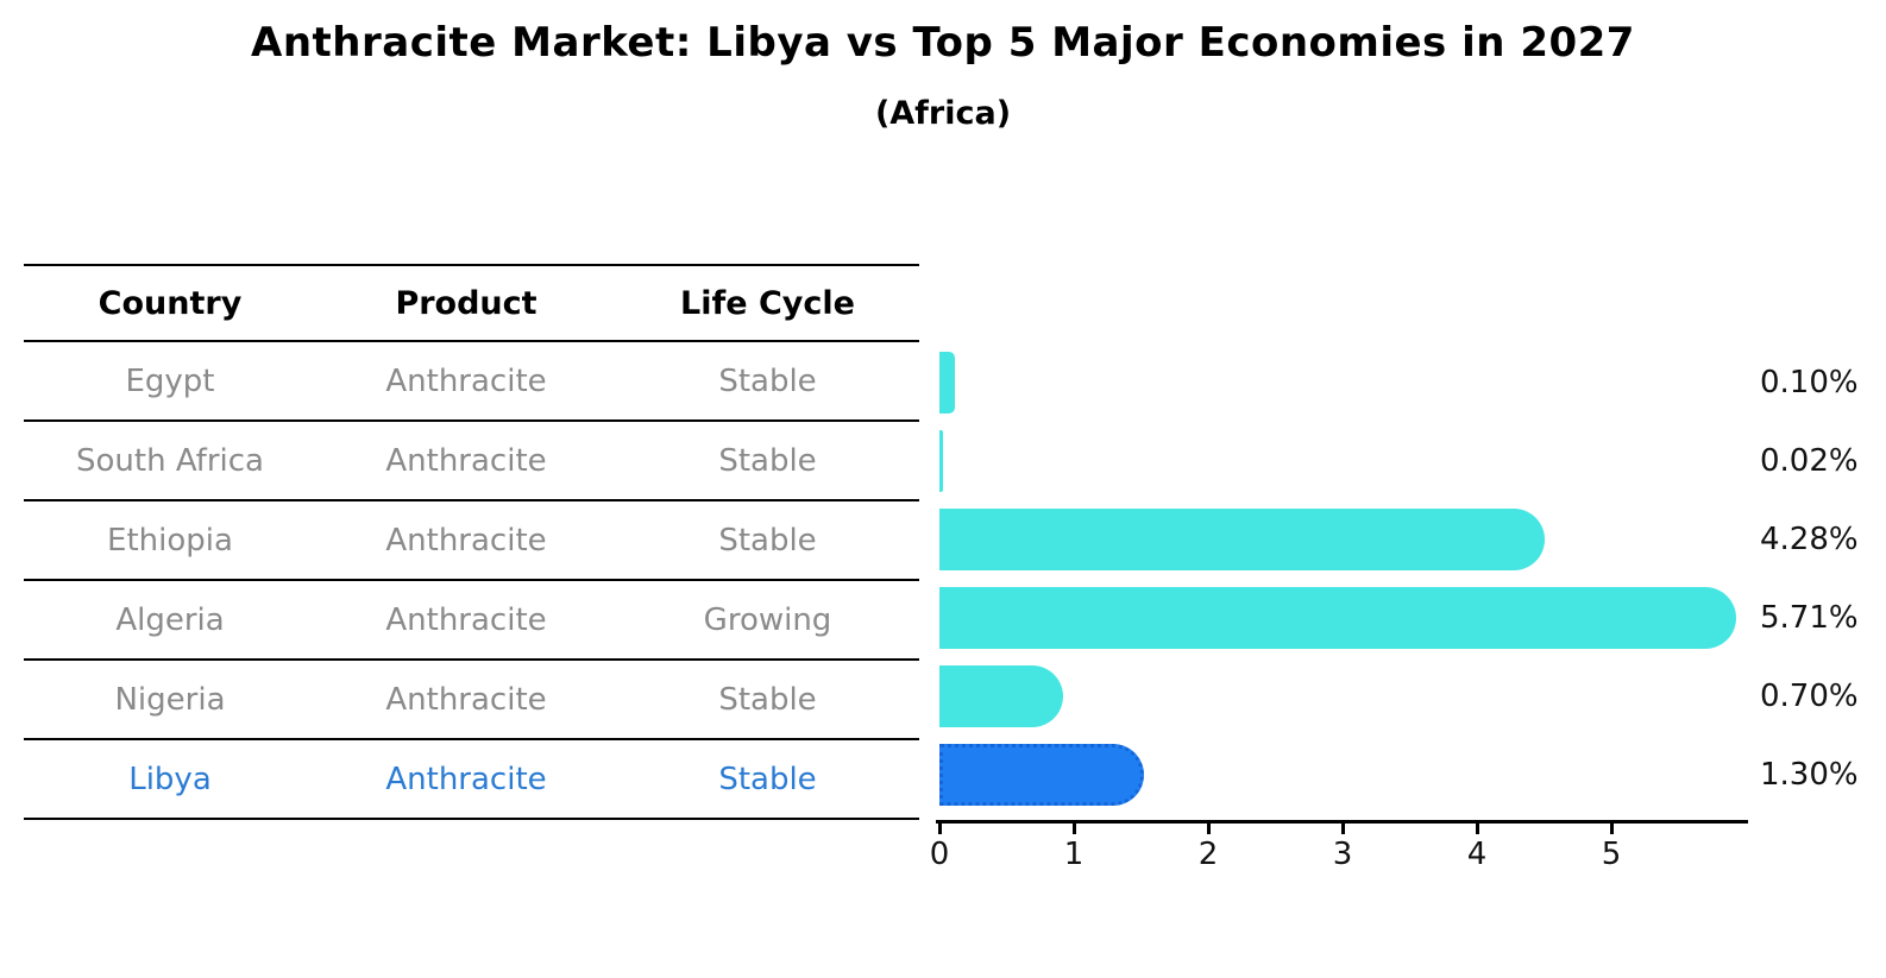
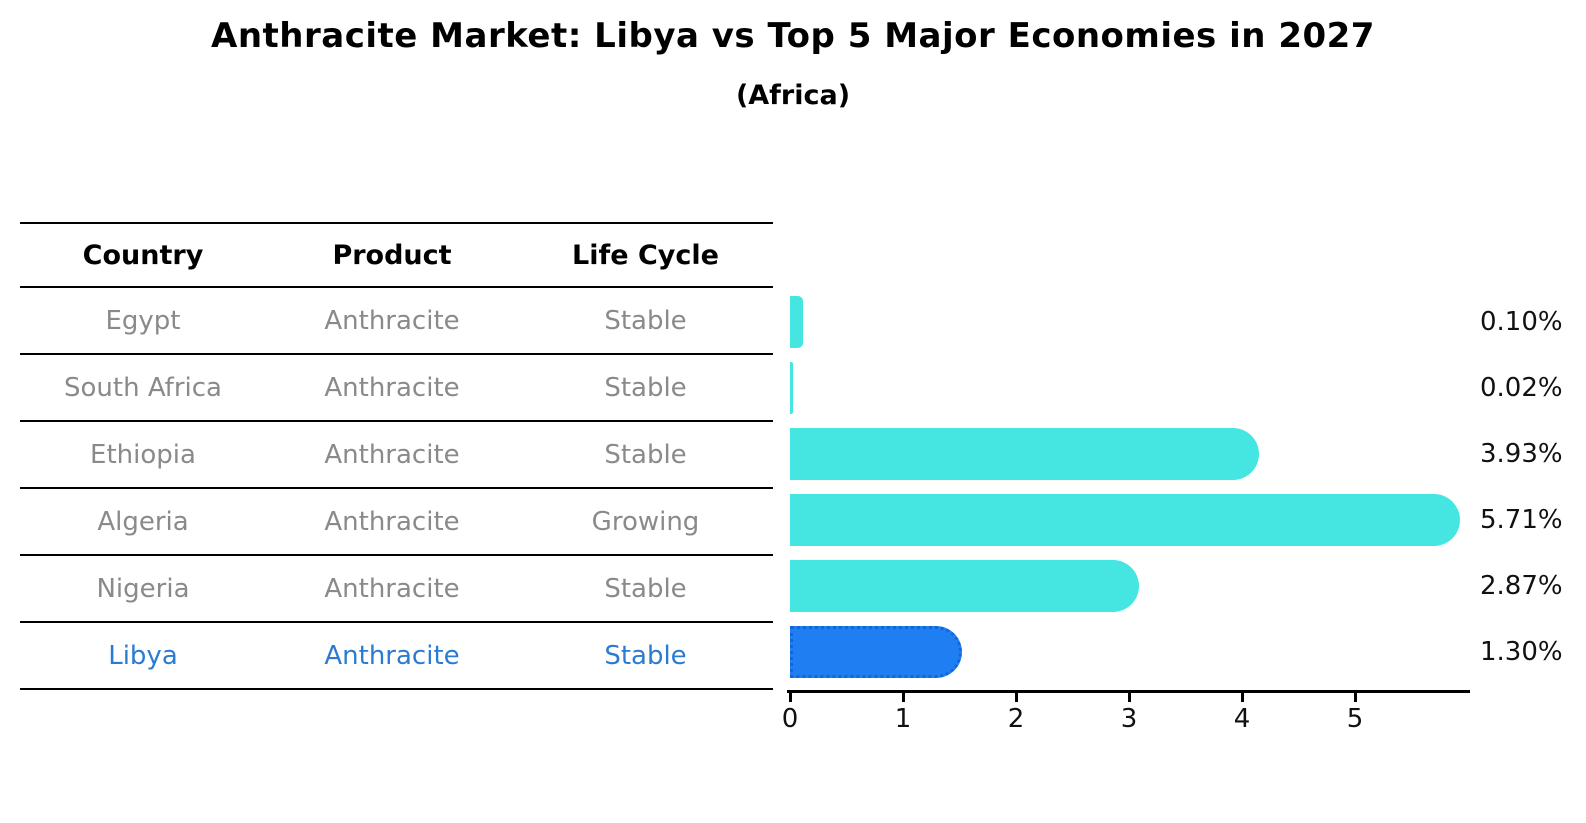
Ethiopia: 4.28% -> 3.93%
Nigeria: 0.70% -> 2.87%
